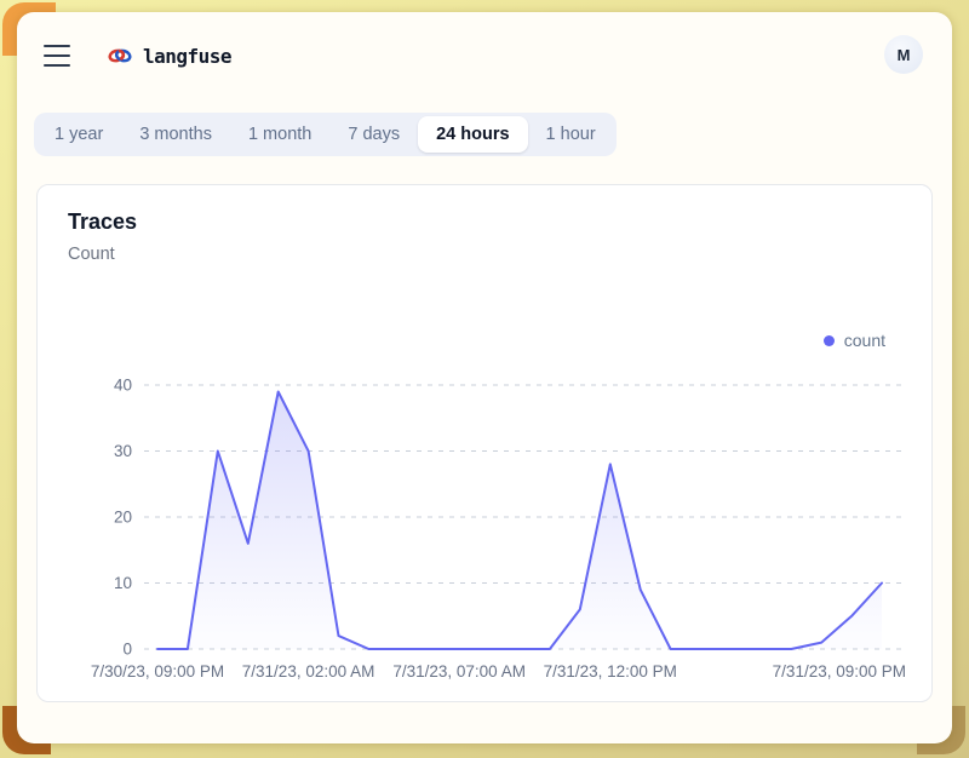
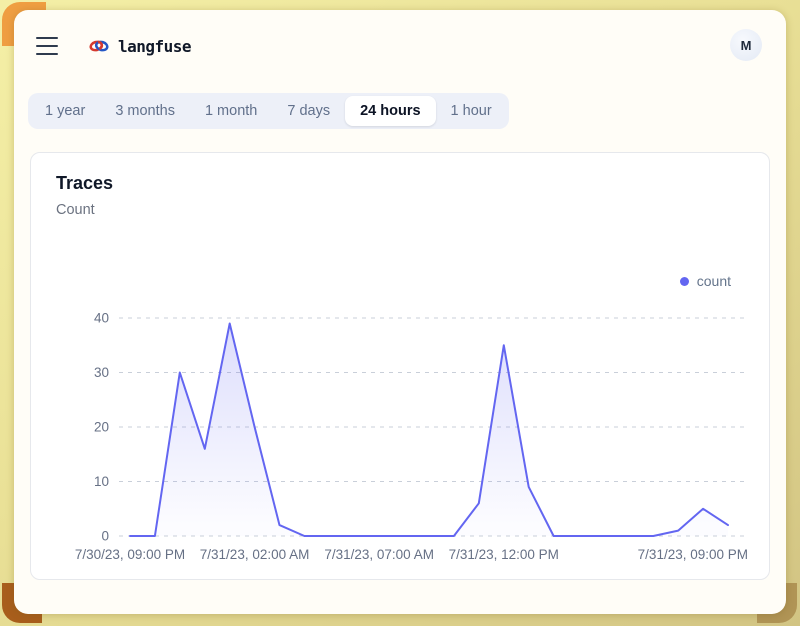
7/31/23, 02:00 AM: 30 -> 20
7/31/23, 12:00 PM: 28 -> 35
7/31/23, 09:00 PM: 10 -> 2
